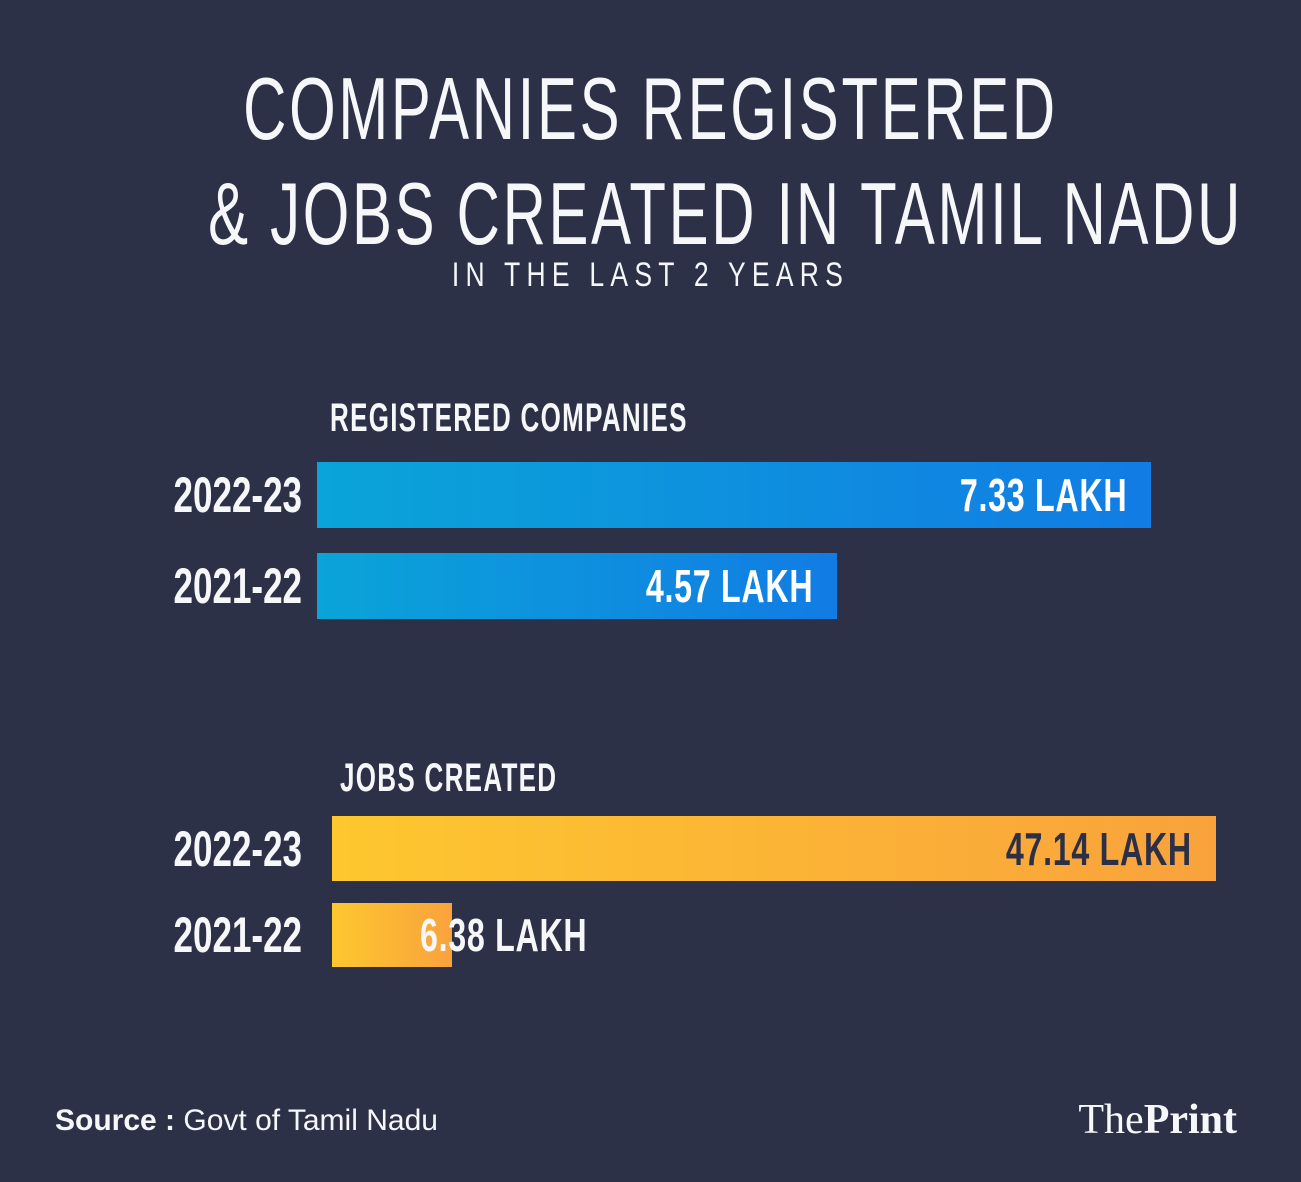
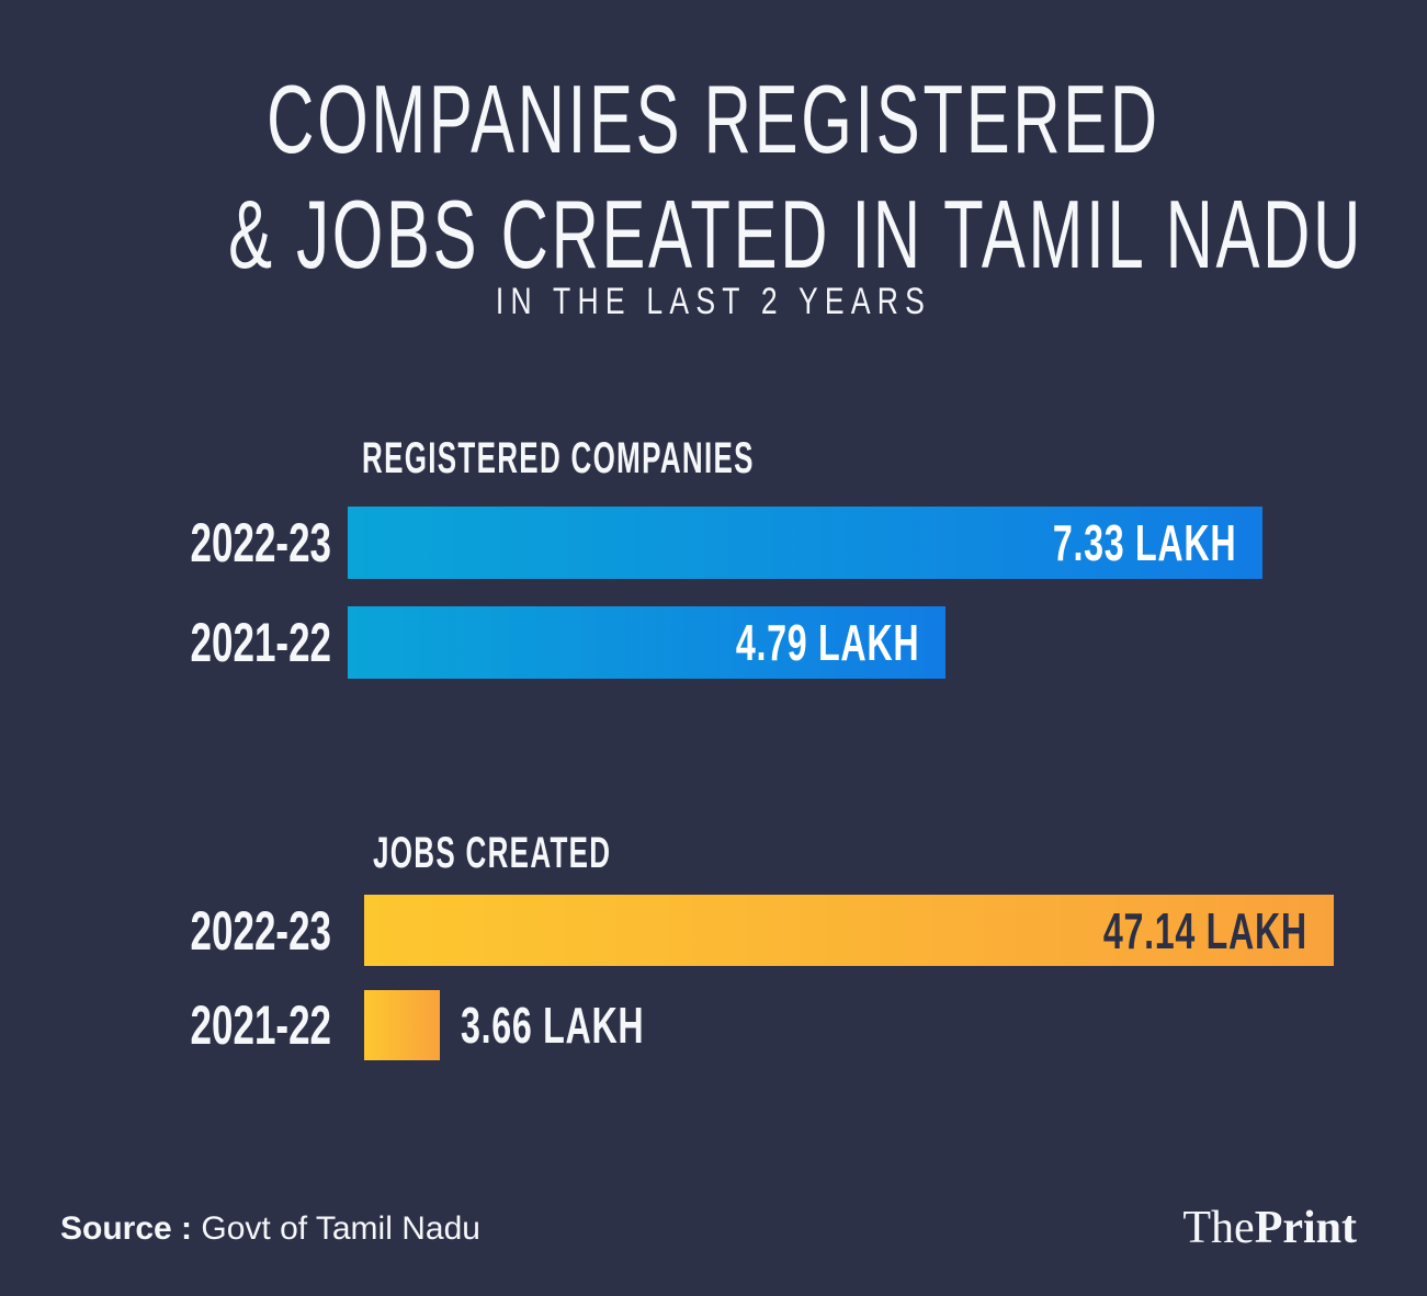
REGISTERED COMPANIES/2021-22: 4.57 -> 4.79
JOBS CREATED/2021-22: 6.38 -> 3.66
